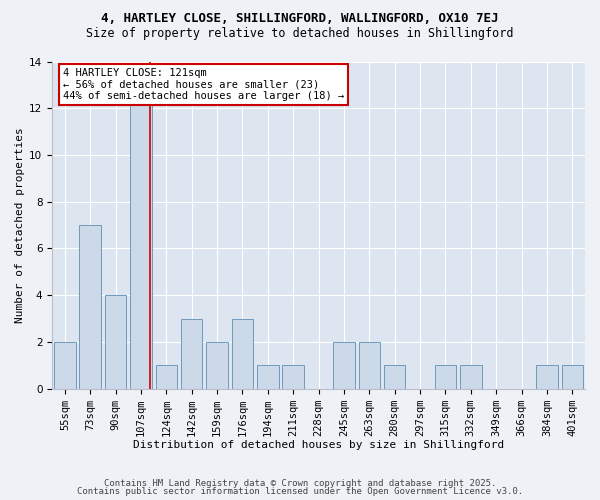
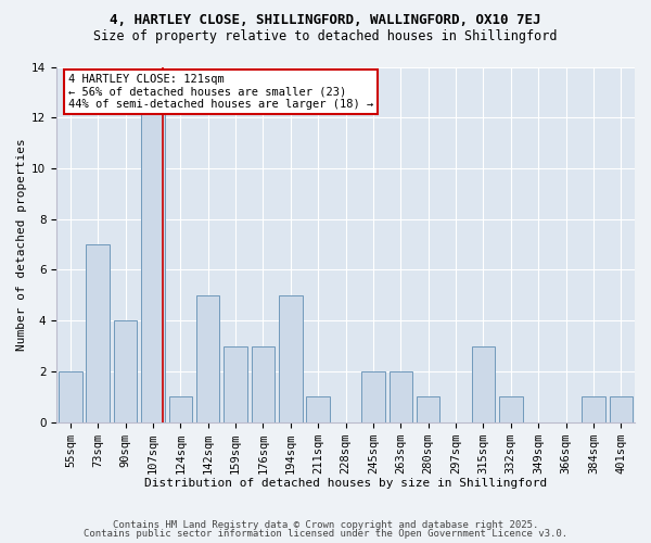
142sqm: 3 -> 5
159sqm: 2 -> 3
194sqm: 1 -> 5
315sqm: 1 -> 3
